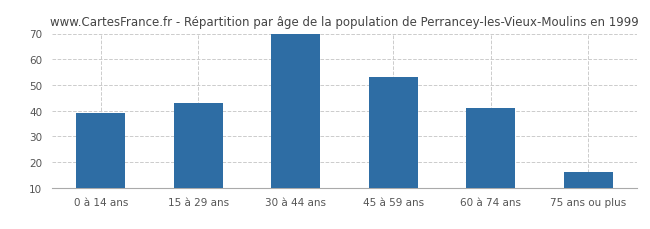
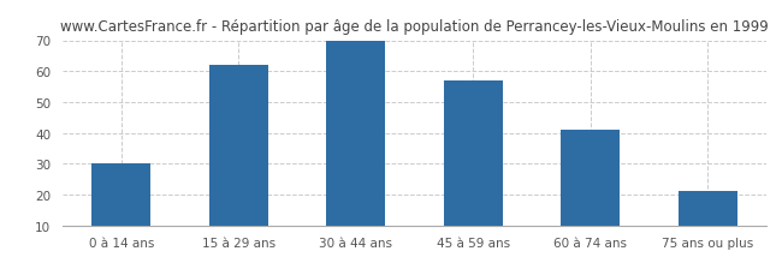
0 à 14 ans: 39 -> 30
15 à 29 ans: 43 -> 62
45 à 59 ans: 53 -> 57
75 ans ou plus: 16 -> 21
